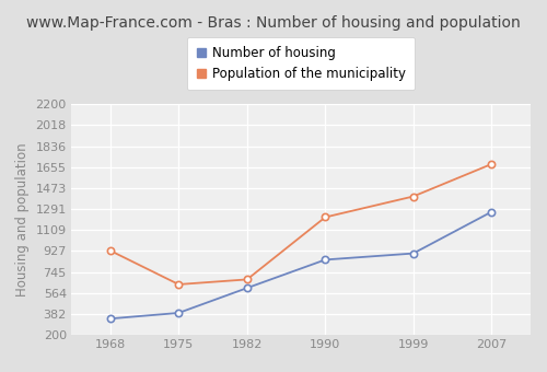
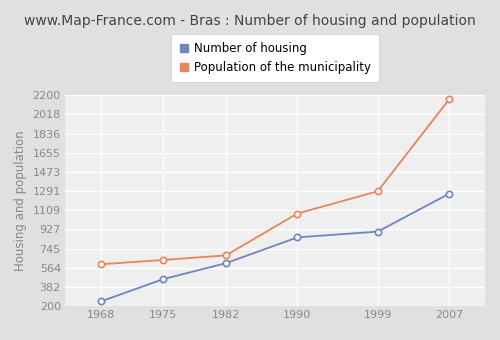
Number of housing/1968: 340 -> 240
Population of the municipality/1968: 930 -> 600
Number of housing/1975: 390 -> 460
Population of the municipality/1990: 1220 -> 1080
Population of the municipality/1999: 1400 -> 1290
Population of the municipality/2007: 1680 -> 2160
